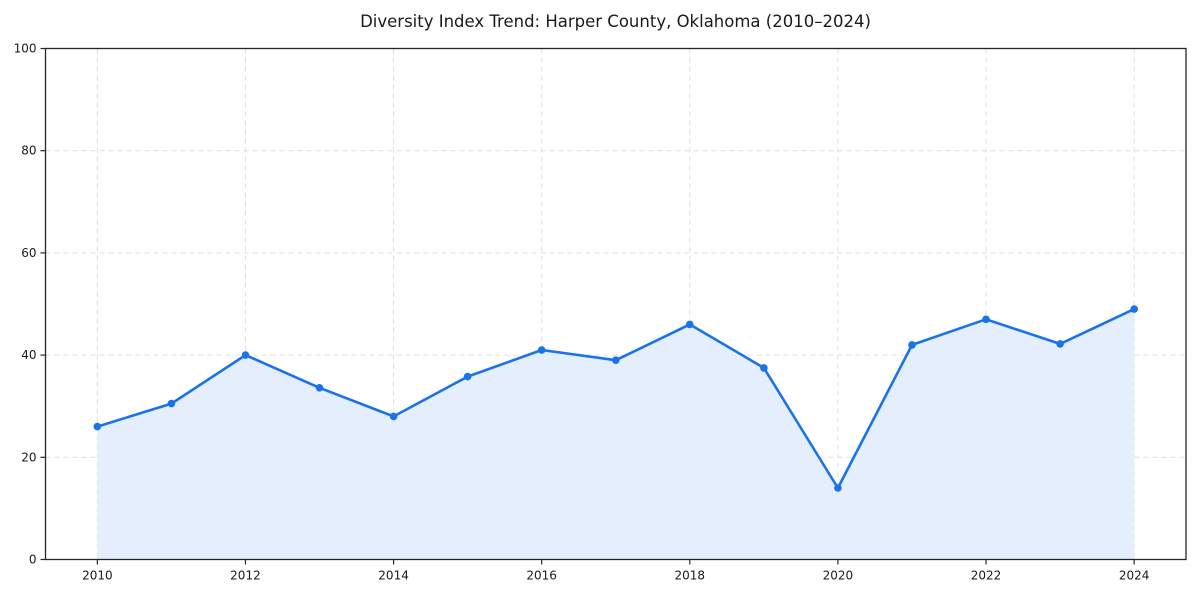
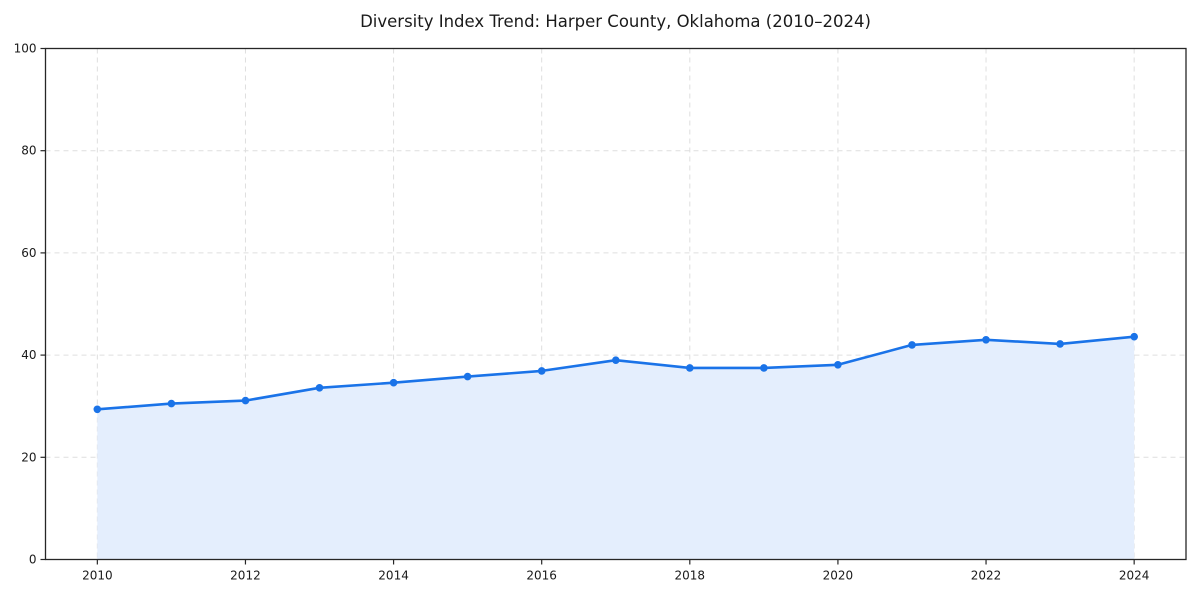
2010: 26 -> 29
2012: 40 -> 31
2014: 28 -> 35
2016: 41 -> 37
2018: 46 -> 38
2020: 14 -> 38
2022: 47 -> 43
2024: 49 -> 44
